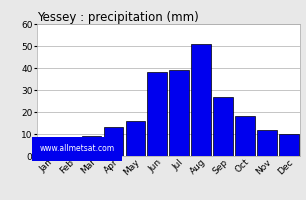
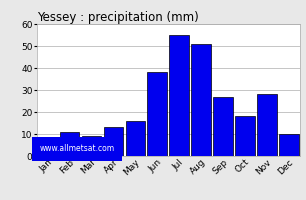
Feb: 7 -> 11
Jul: 39 -> 55
Nov: 12 -> 28
